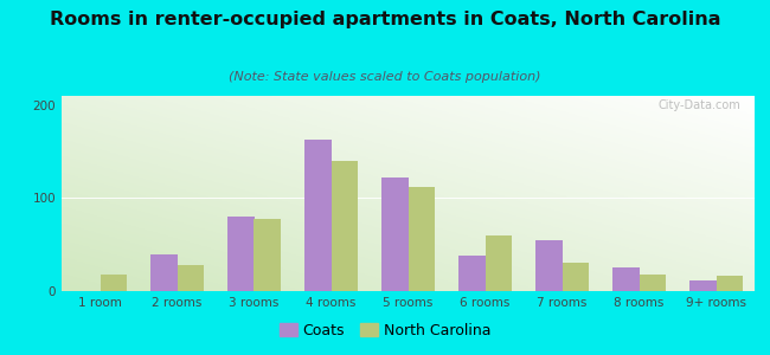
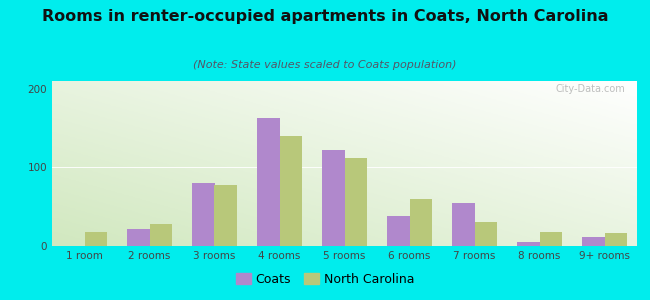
Coats/2 rooms: 40 -> 22
Coats/8 rooms: 26 -> 5
